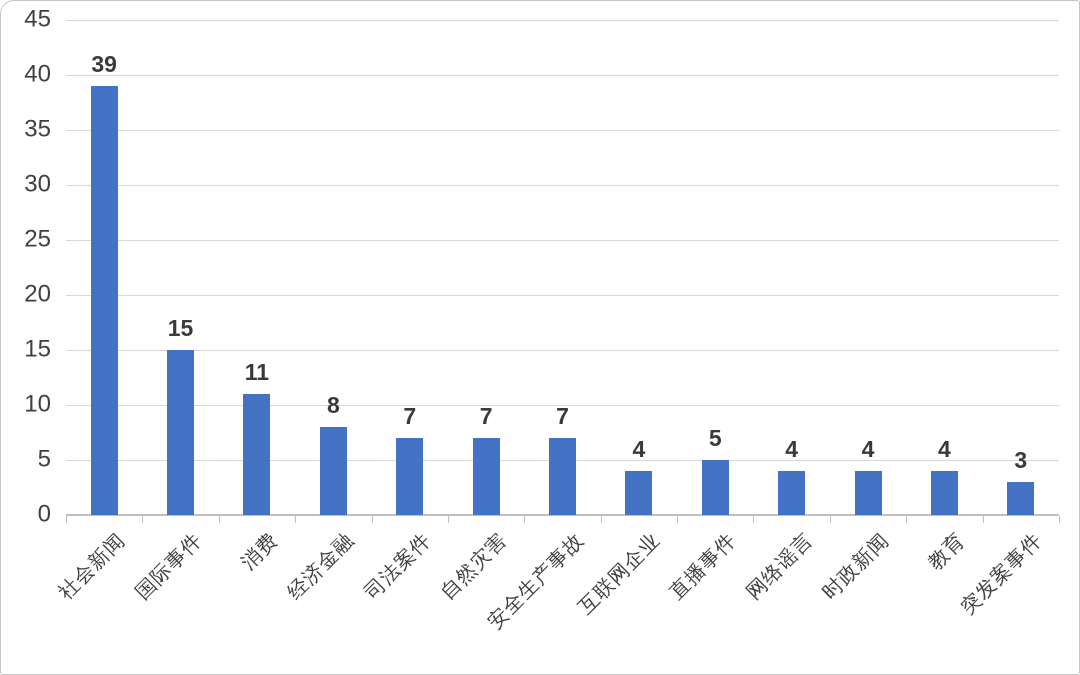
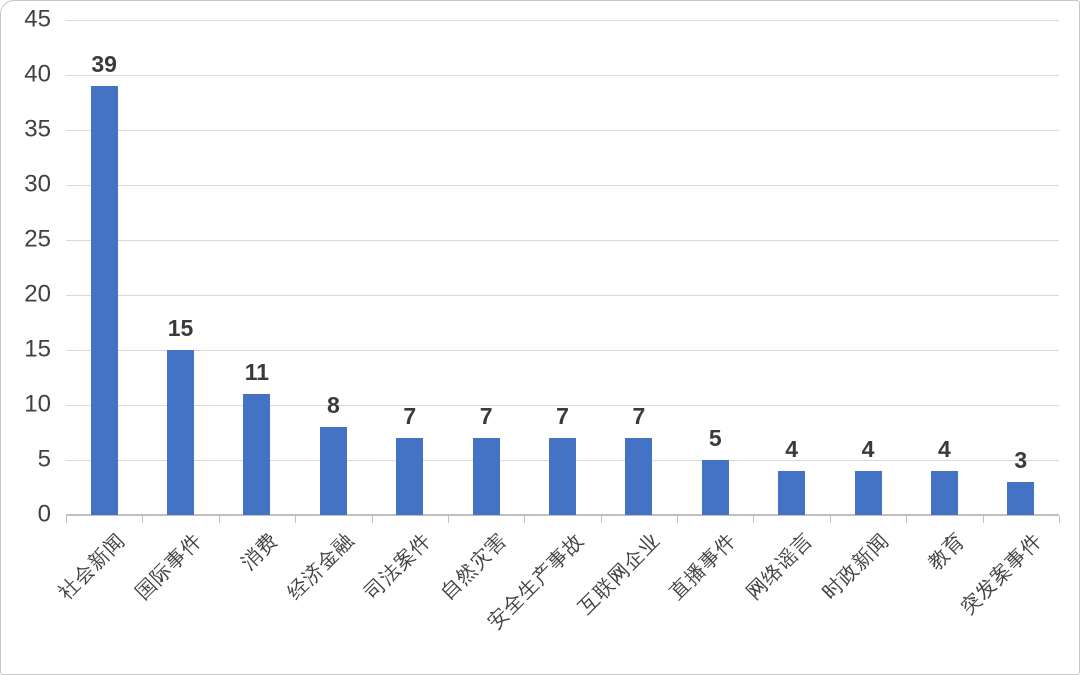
互联网企业: 4 -> 7
